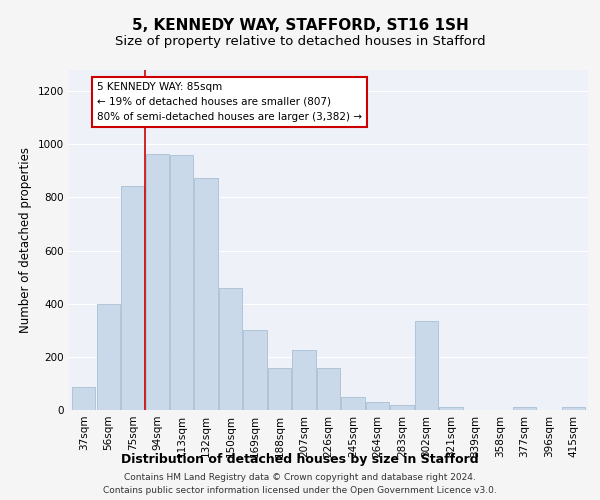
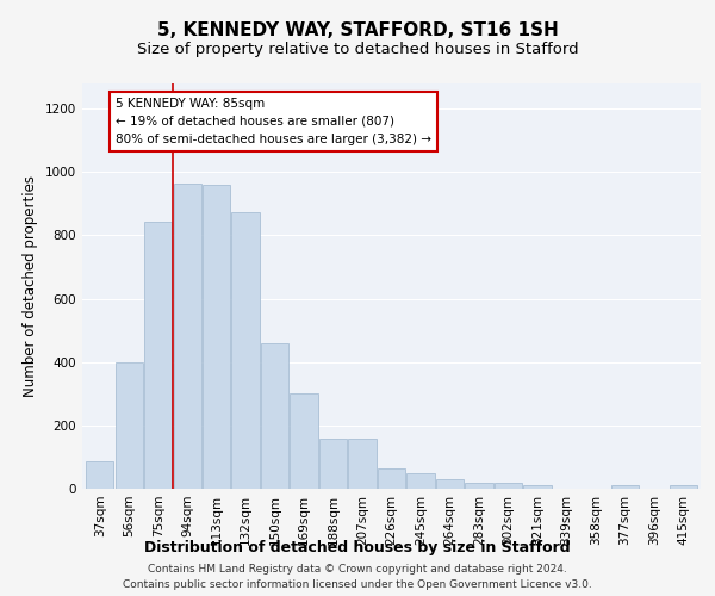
207sqm: 225 -> 160
226sqm: 160 -> 65
302sqm: 335 -> 20
